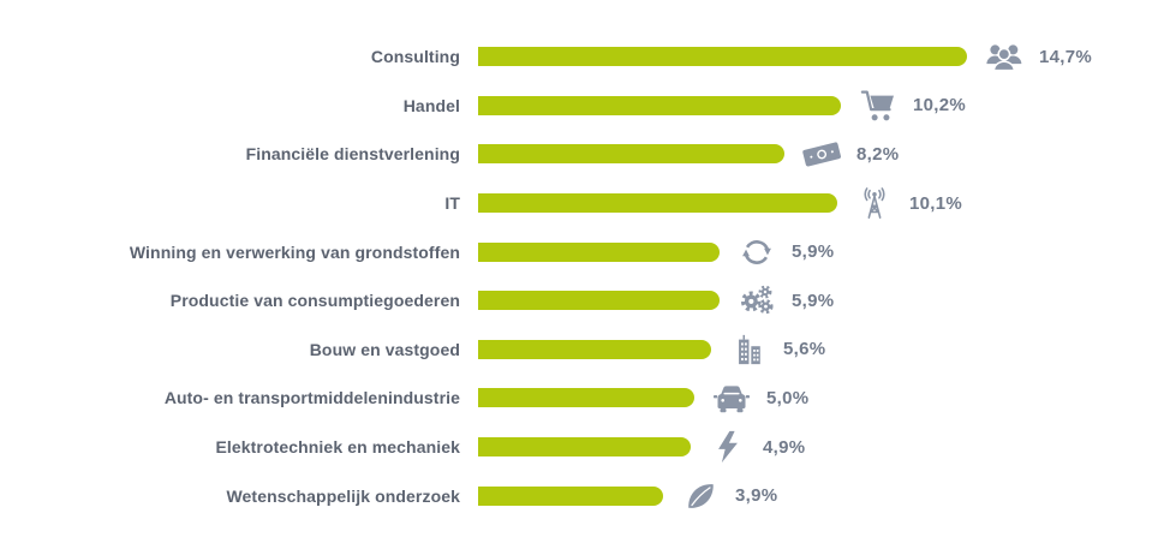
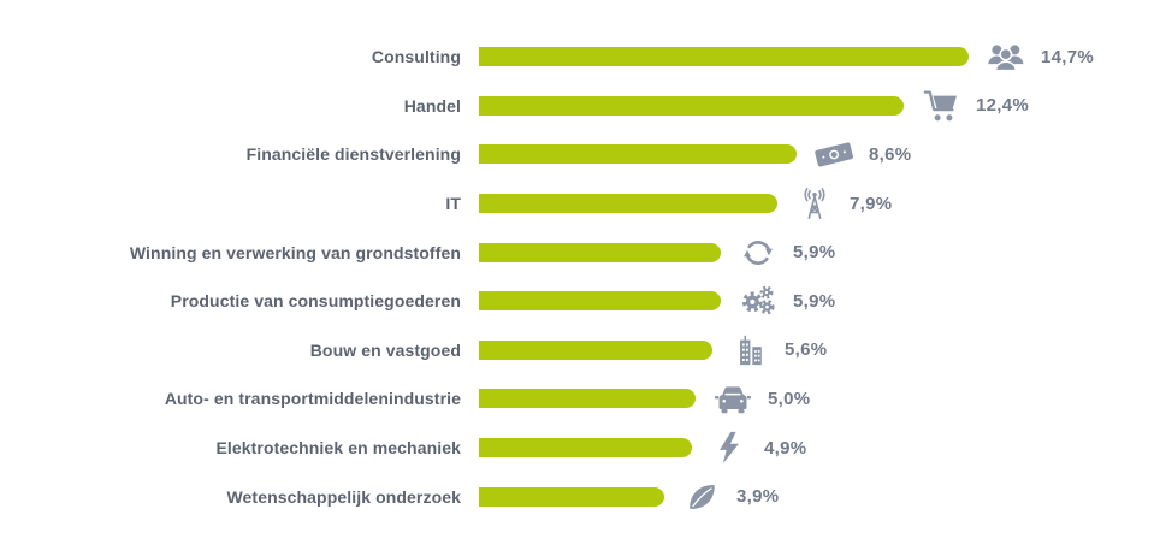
Handel: 10,2% -> 12,4%
Financiële dienstverlening: 8,2% -> 8,6%
IT: 10,1% -> 7,9%
